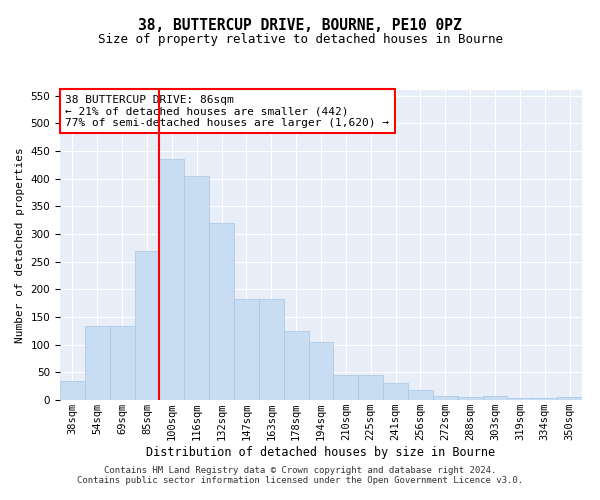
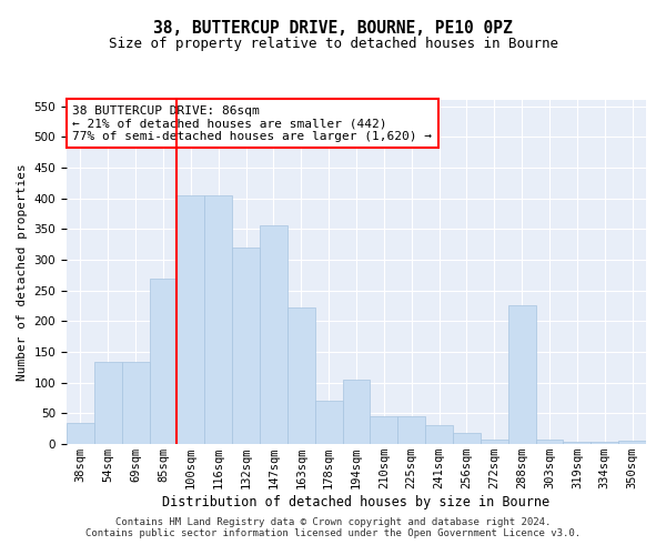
100sqm: 435 -> 404
147sqm: 183 -> 356
163sqm: 183 -> 222
178sqm: 125 -> 70
288sqm: 5 -> 226
